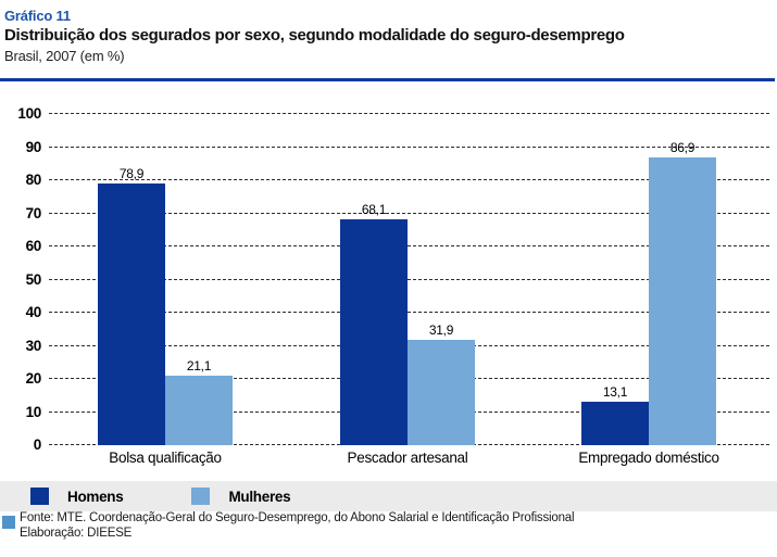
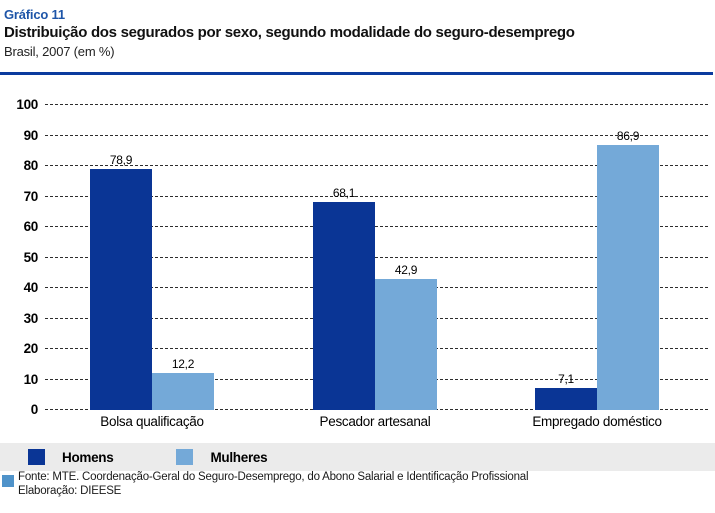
Mulheres/Bolsa qualificação: 21,1 -> 12,2
Mulheres/Pescador artesanal: 31,9 -> 42,9
Homens/Empregado doméstico: 13,1 -> 7,1
